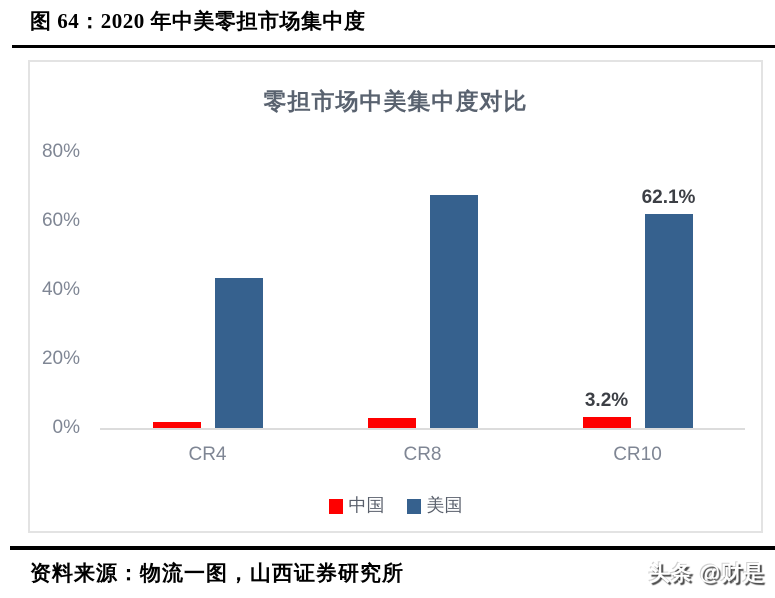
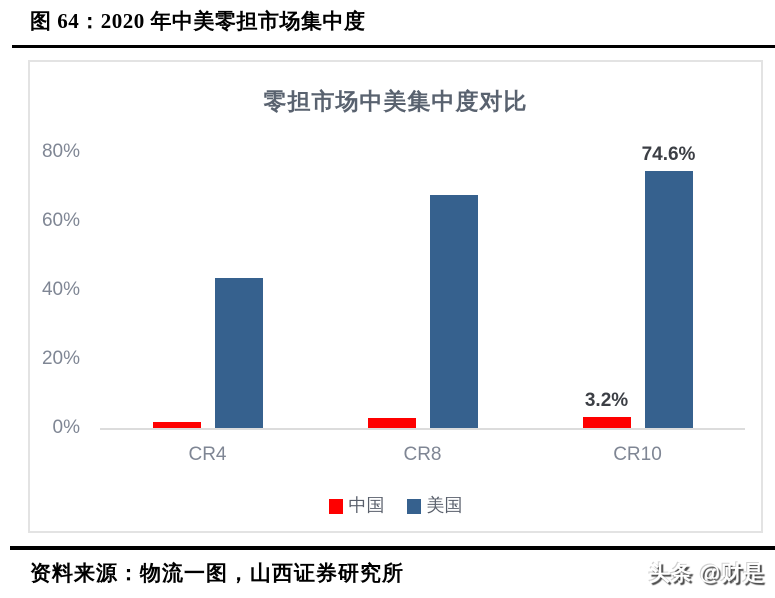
美国/CR10: 62.1% -> 74.6%
